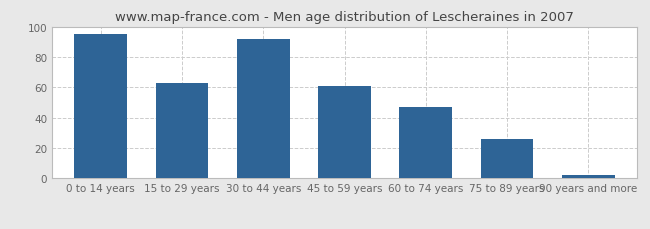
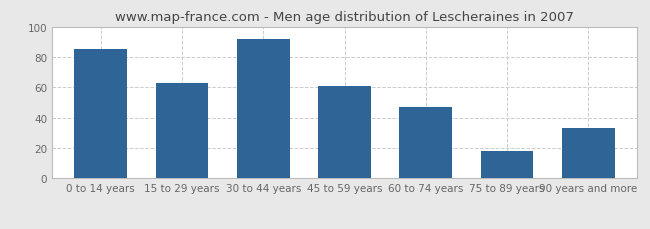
0 to 14 years: 95 -> 85
75 to 89 years: 26 -> 18
90 years and more: 2 -> 33
